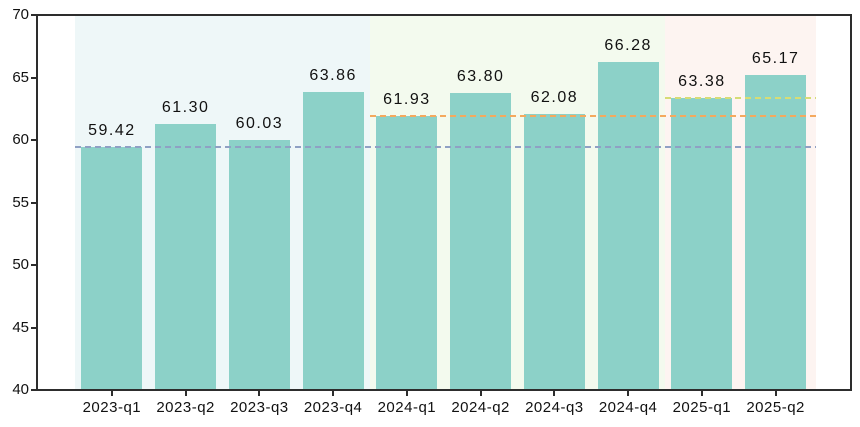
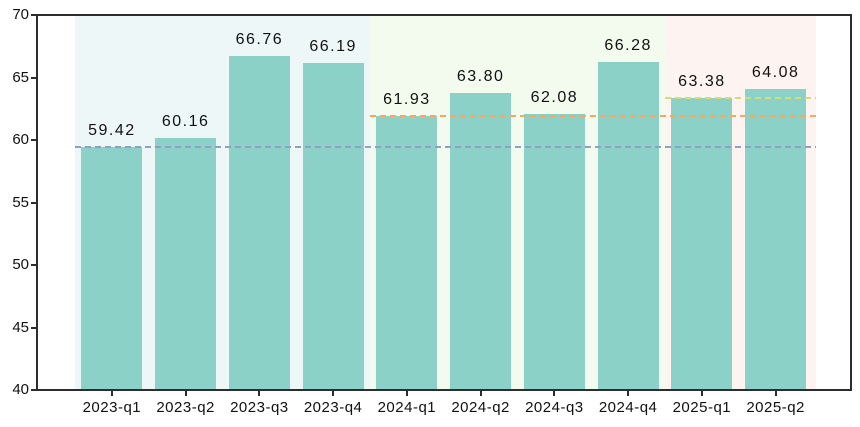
2023-q2: 61.30 -> 60.16
2023-q3: 60.03 -> 66.76
2023-q4: 63.86 -> 66.19
2025-q2: 65.17 -> 64.08
